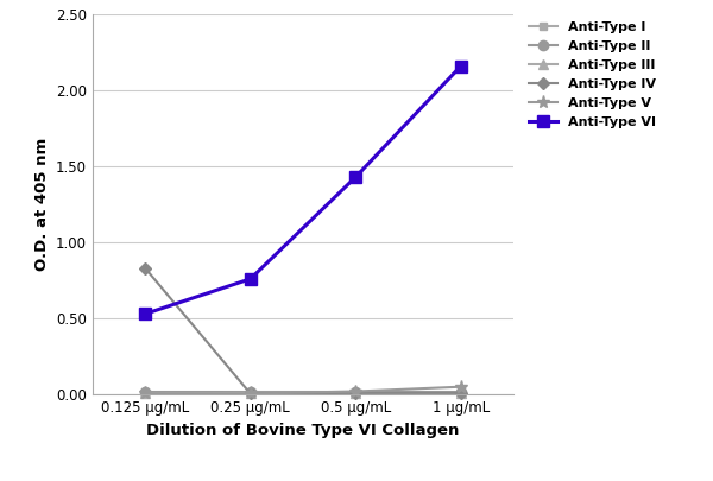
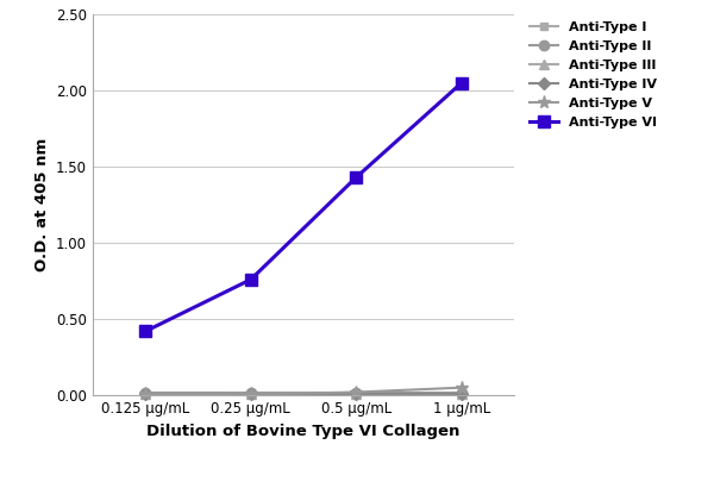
Anti-Type IV/0.125 μg/mL: 0.83 -> 0.01
Anti-Type VI/0.125 μg/mL: 0.53 -> 0.42
Anti-Type VI/1 μg/mL: 2.16 -> 2.05
